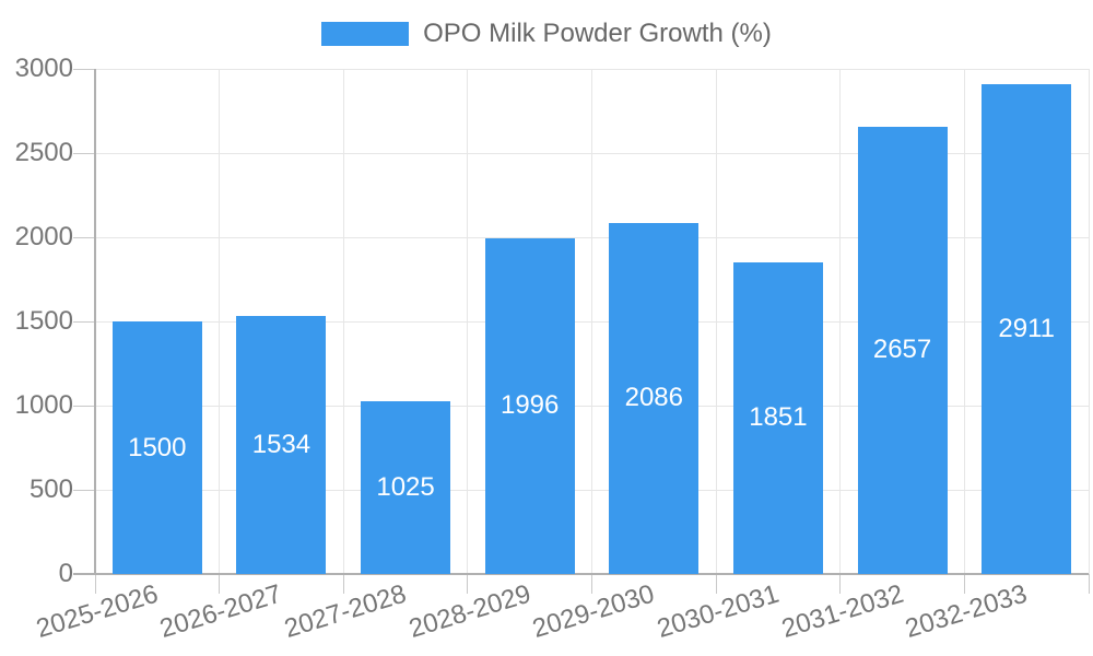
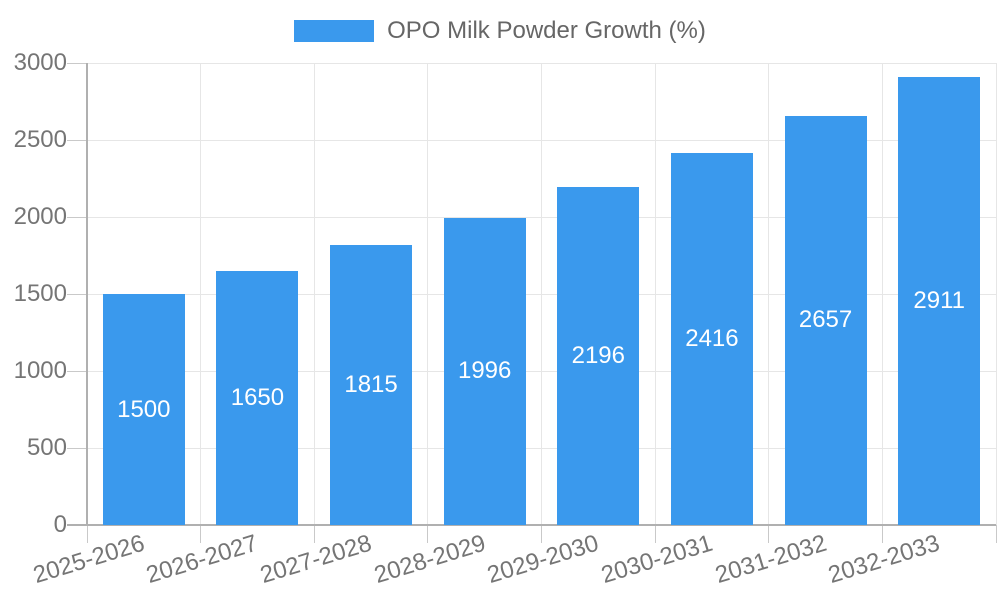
2026-2027: 1534 -> 1650
2027-2028: 1025 -> 1815
2029-2030: 2086 -> 2196
2030-2031: 1851 -> 2416
